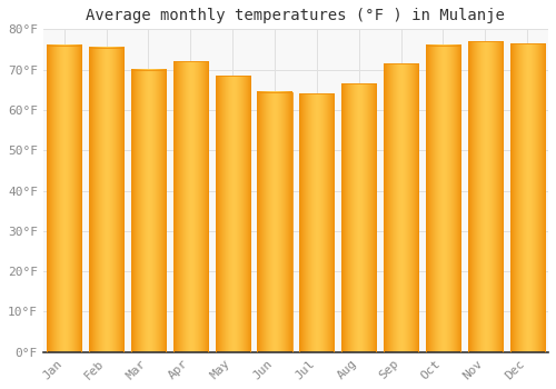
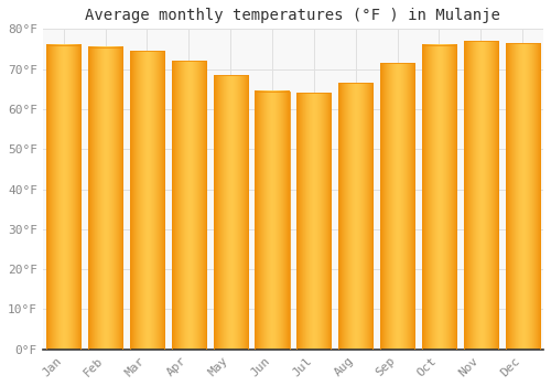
Mar: 70.0°F -> 74.5°F
